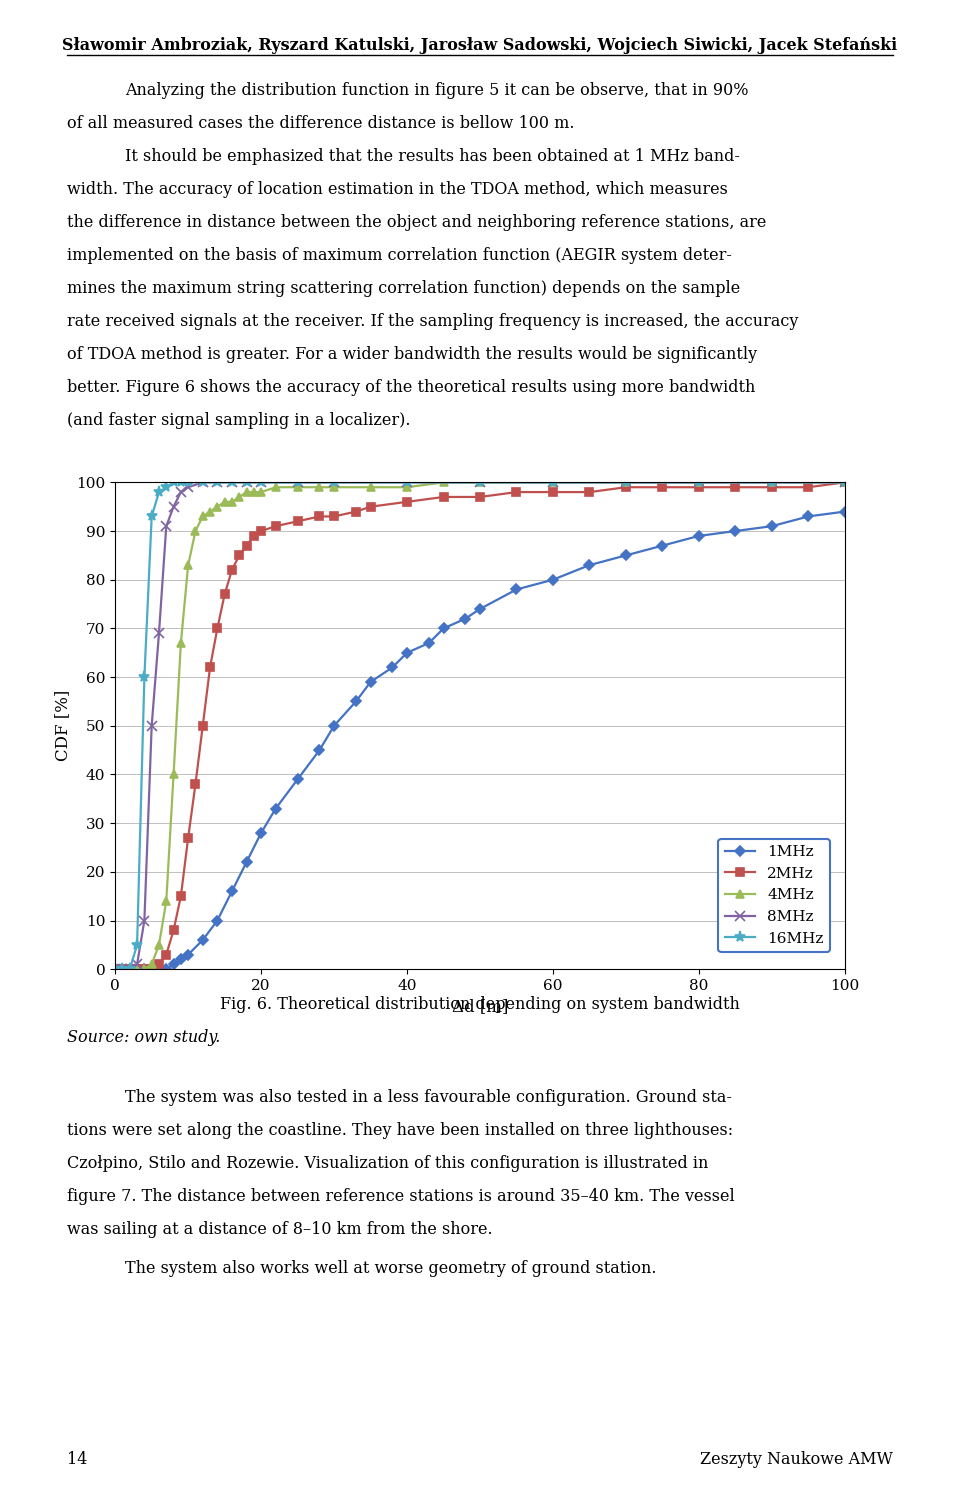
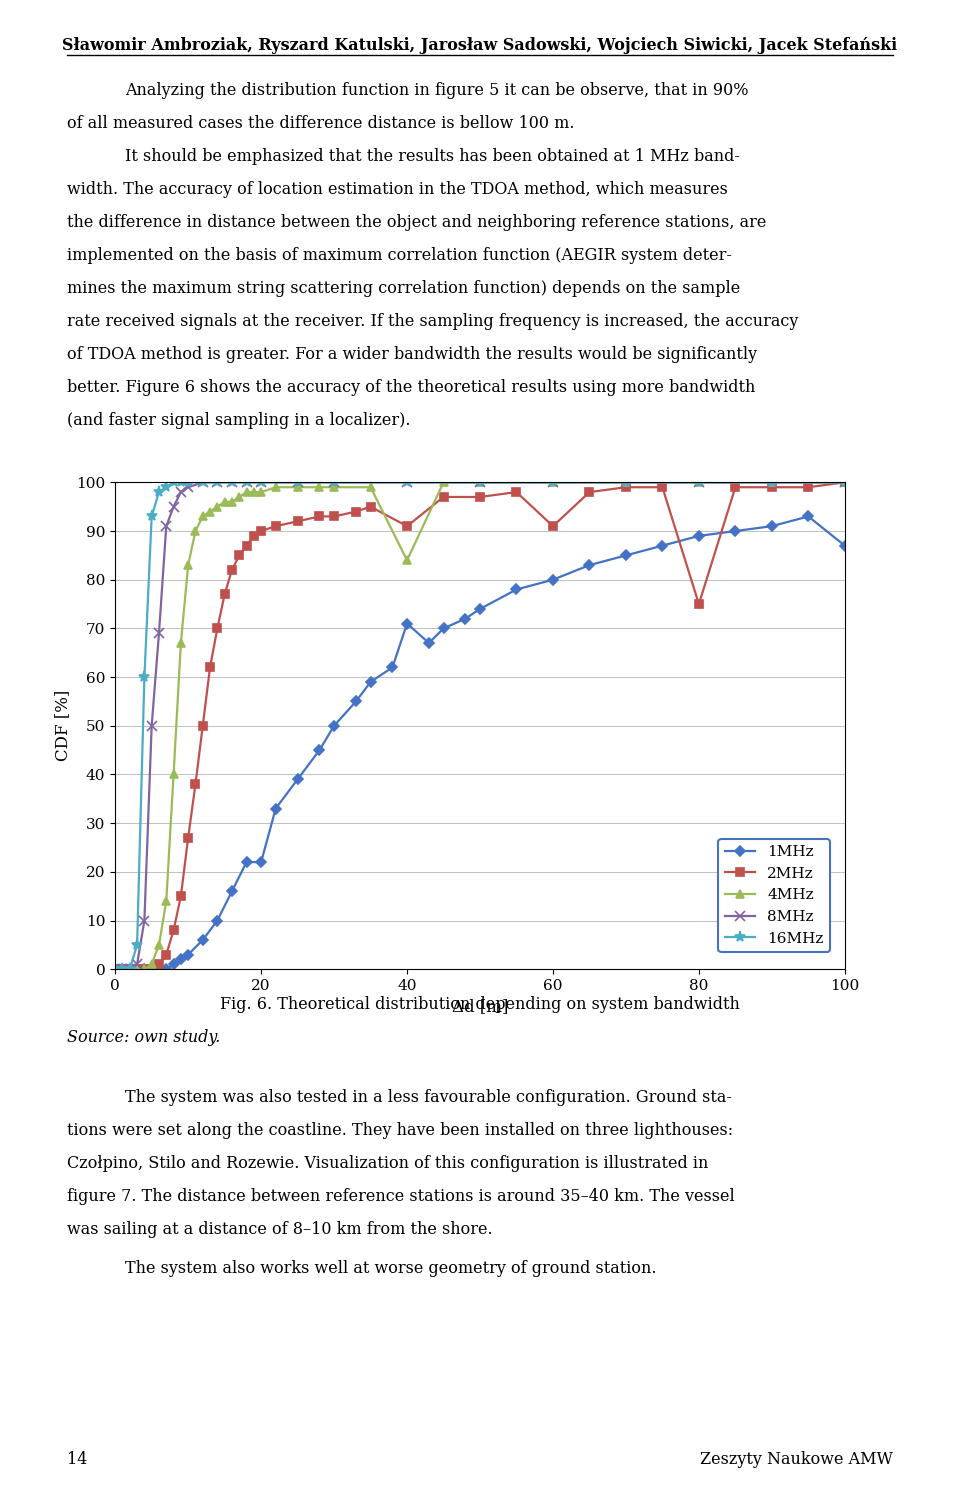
1MHz/20: 28 -> 22
1MHz/40: 65 -> 71
2MHz/40: 96 -> 91
4MHz/40: 99 -> 84
2MHz/60: 98 -> 91
2MHz/80: 99 -> 75
1MHz/100: 94 -> 87
